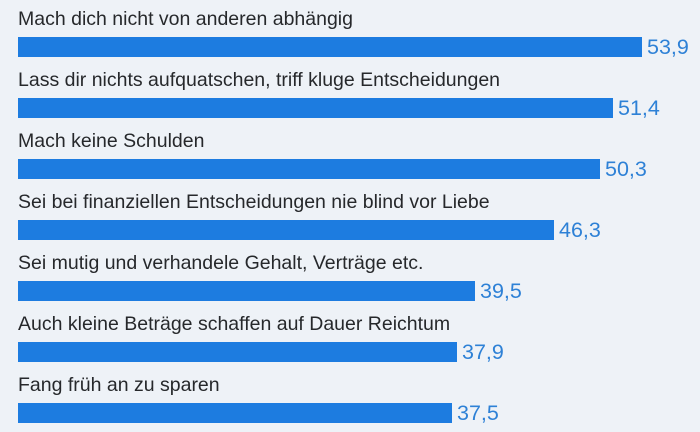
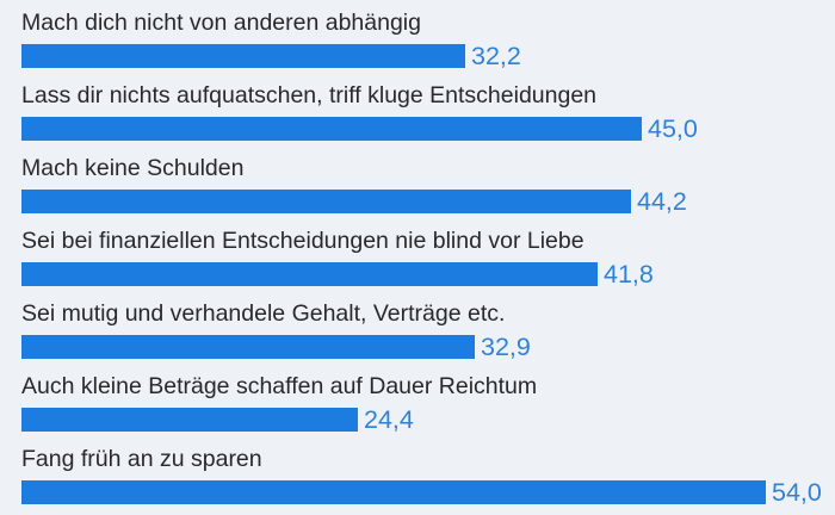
Mach dich nicht von anderen abhängig: 53,9 -> 32,2
Lass dir nichts aufquatschen, triff kluge Entscheidungen: 51,4 -> 45,0
Mach keine Schulden: 50,3 -> 44,2
Sei bei finanziellen Entscheidungen nie blind vor Liebe: 46,3 -> 41,8
Sei mutig und verhandele Gehalt, Verträge etc.: 39,5 -> 32,9
Auch kleine Beträge schaffen auf Dauer Reichtum: 37,9 -> 24,4
Fang früh an zu sparen: 37,5 -> 54,0
